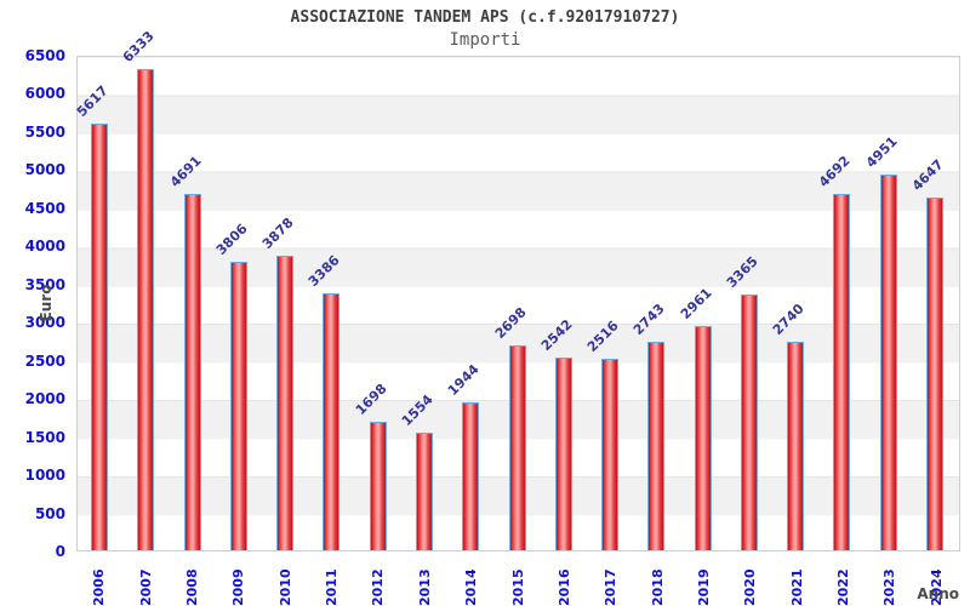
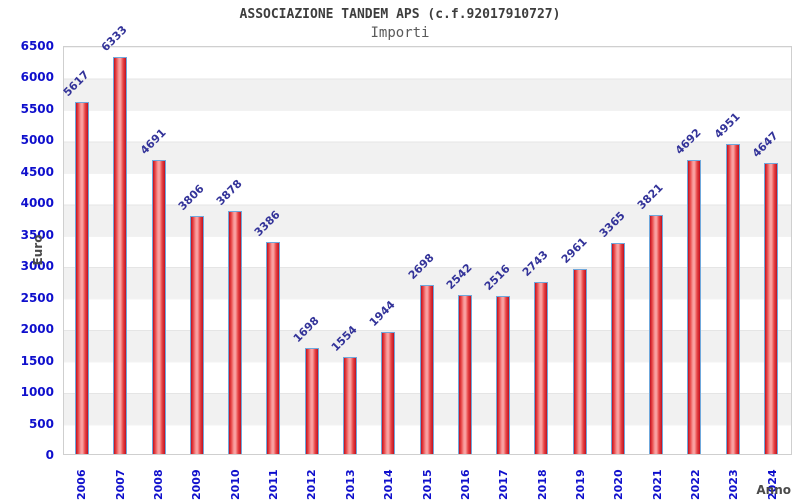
2021: 2740 -> 3821
